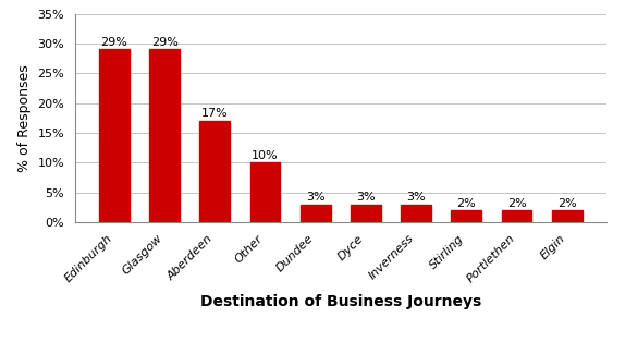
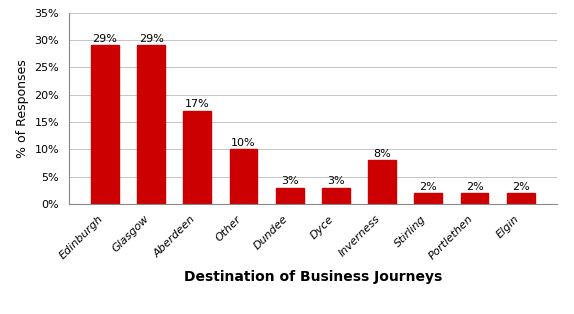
Inverness: 3% -> 8%
